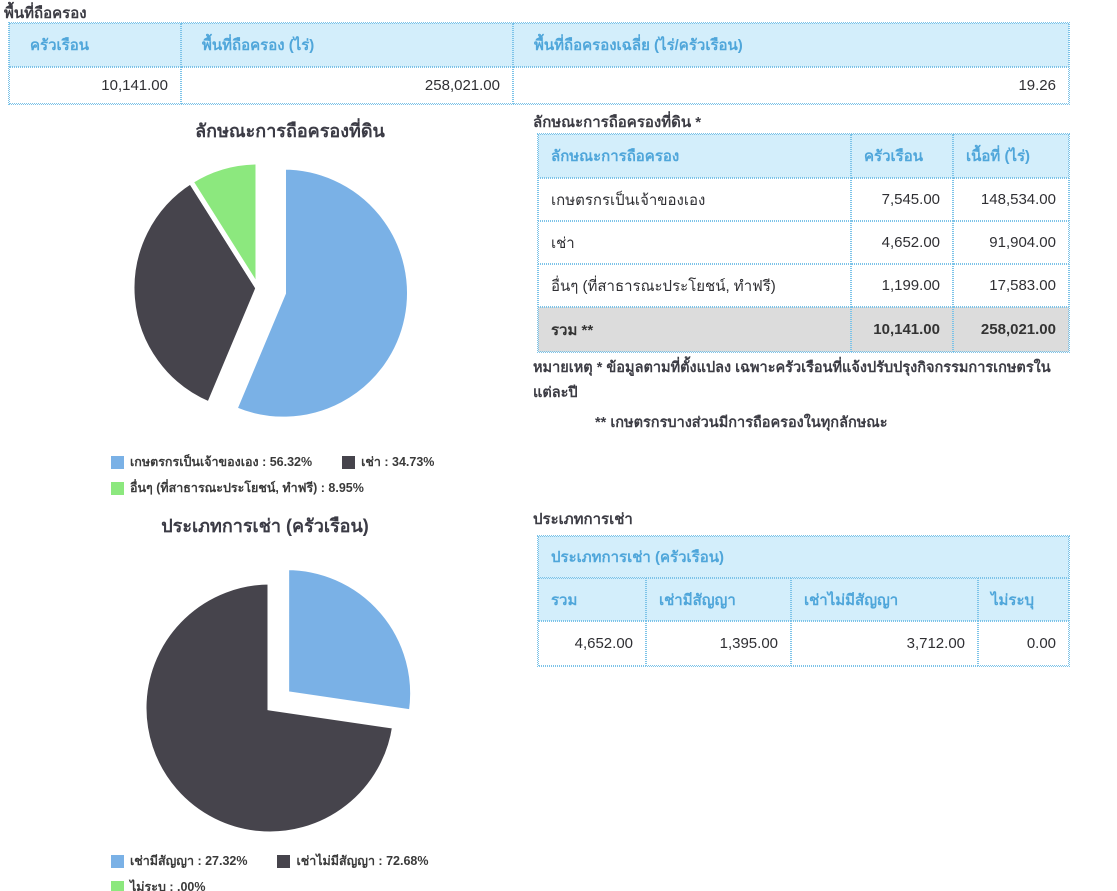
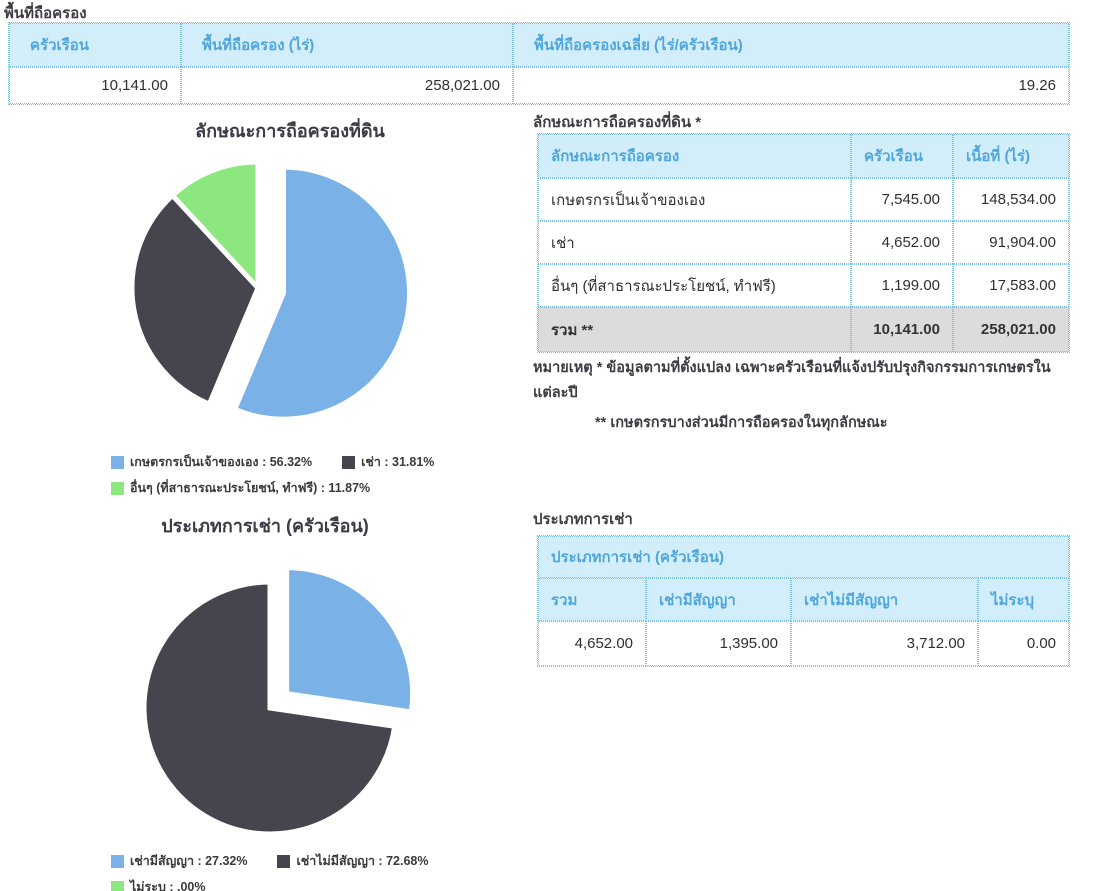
ลักษณะการถือครองที่ดิน/เช่า: 34.73% -> 31.81%
ลักษณะการถือครองที่ดิน/อื่นๆ (ที่สาธารณะประโยชน์, ทำฟรี): 8.95% -> 11.87%
